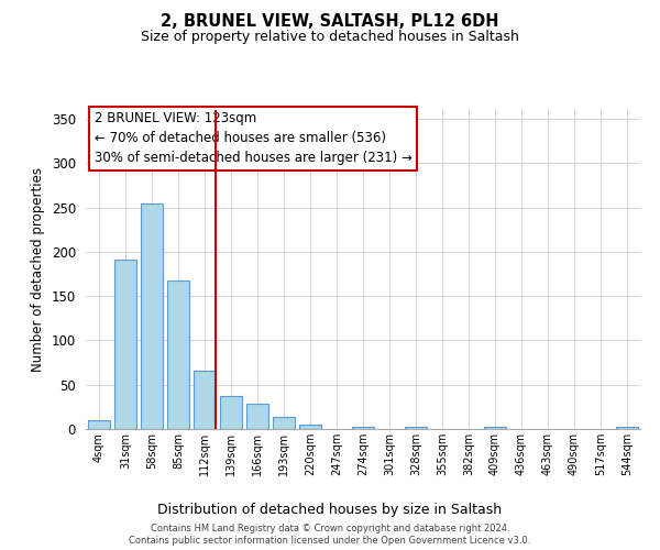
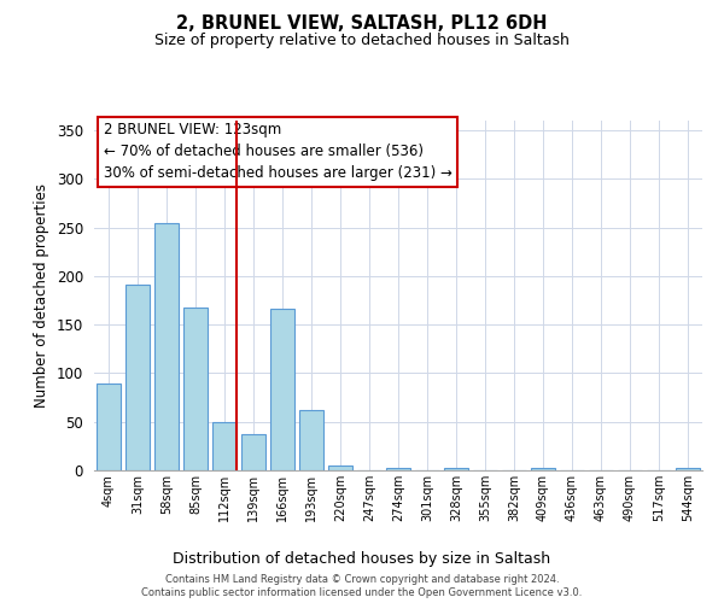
4sqm: 10 -> 90
112sqm: 66 -> 50
166sqm: 29 -> 166
193sqm: 14 -> 62
